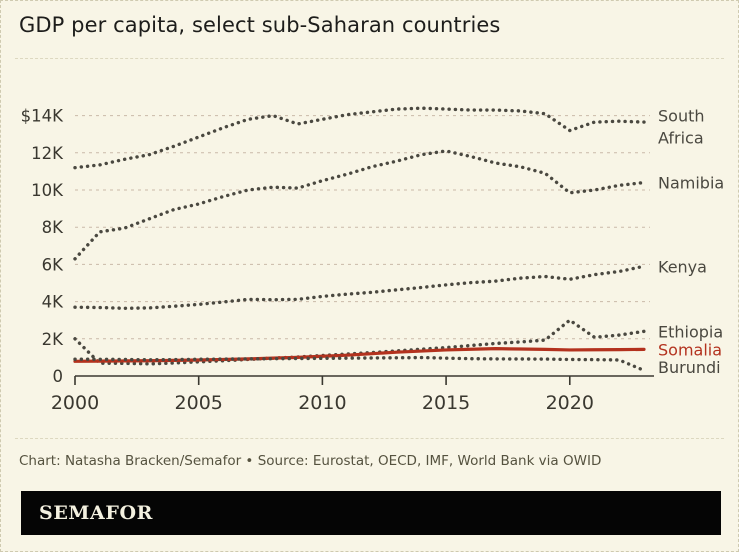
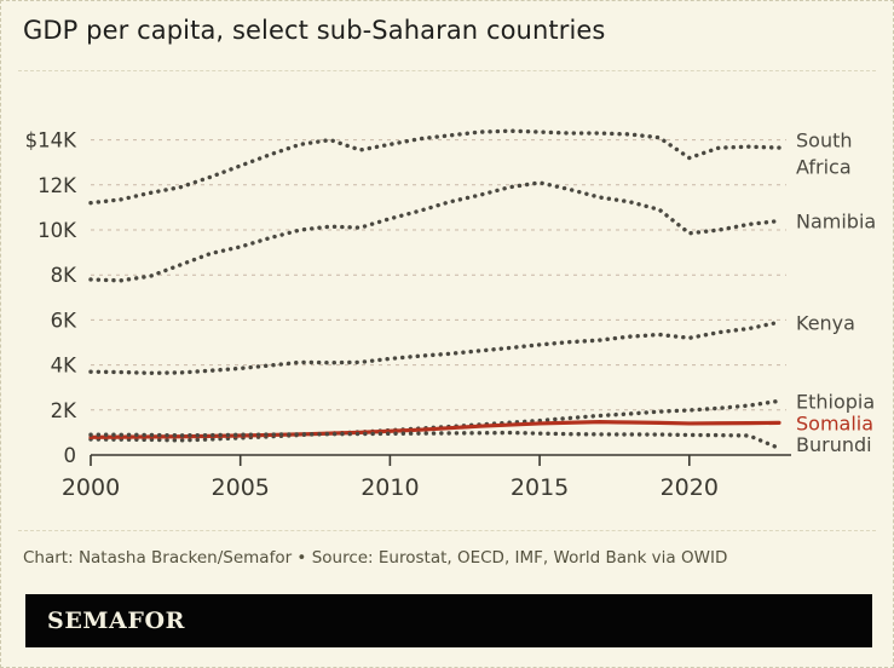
Namibia/2000: $6.3K -> $7.8K
Ethiopia/2000: $2.0K -> $0.7K
Ethiopia/2020: $3.0K -> $2.0K
